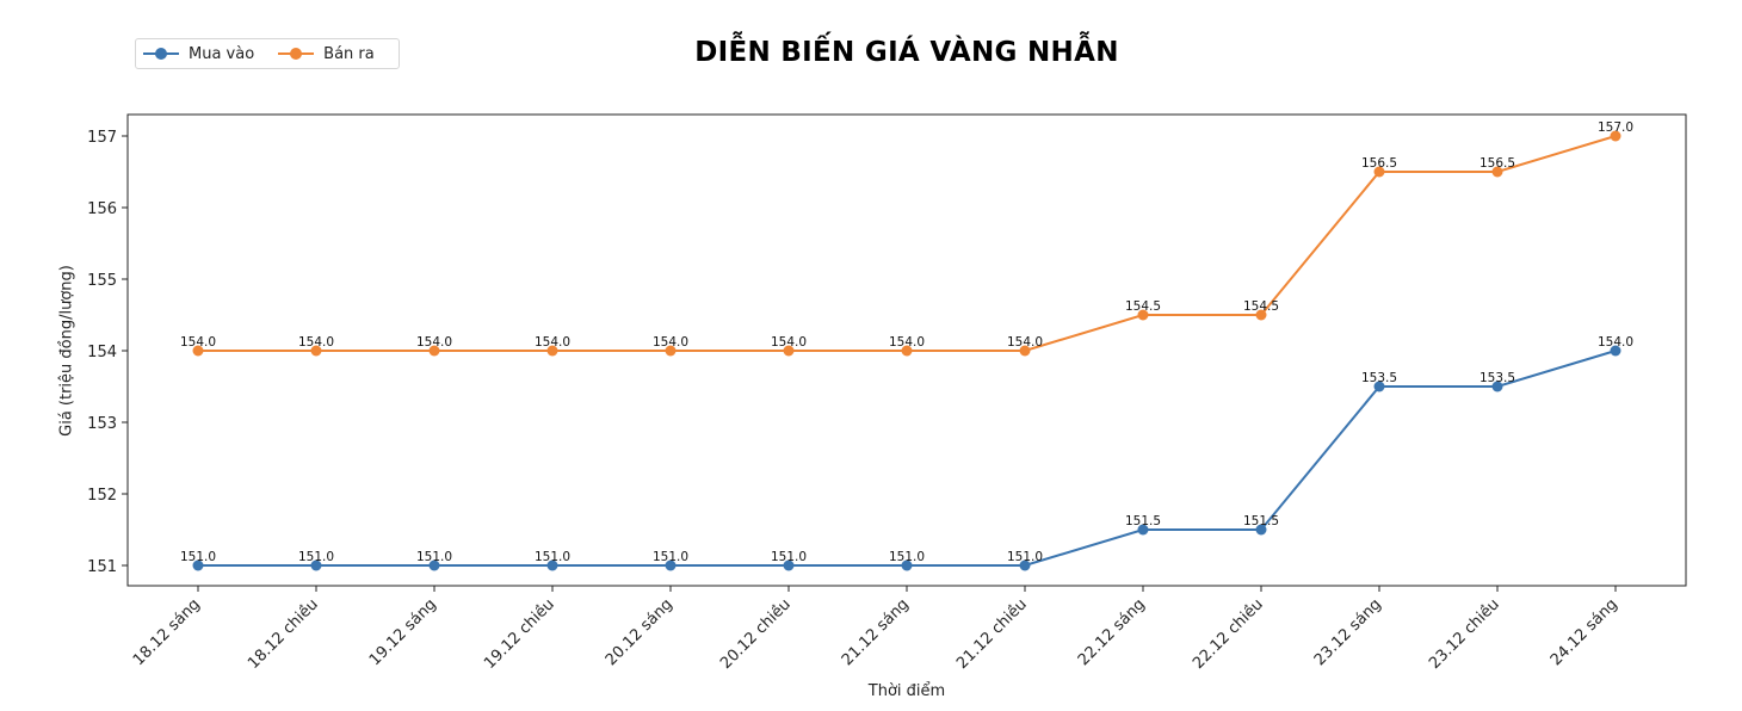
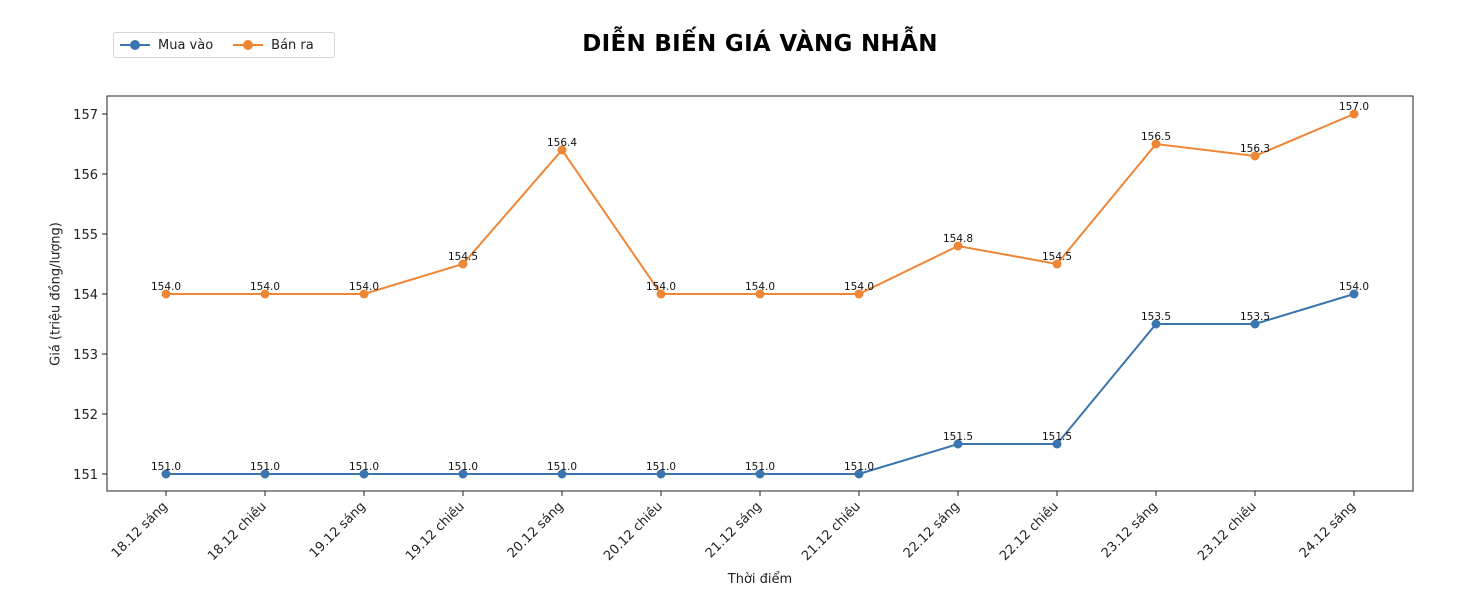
Bán ra/19.12 chiều: 154.0 -> 154.5
Bán ra/20.12 sáng: 154.0 -> 156.4
Bán ra/22.12 sáng: 154.5 -> 154.8
Bán ra/23.12 chiều: 156.5 -> 156.3
